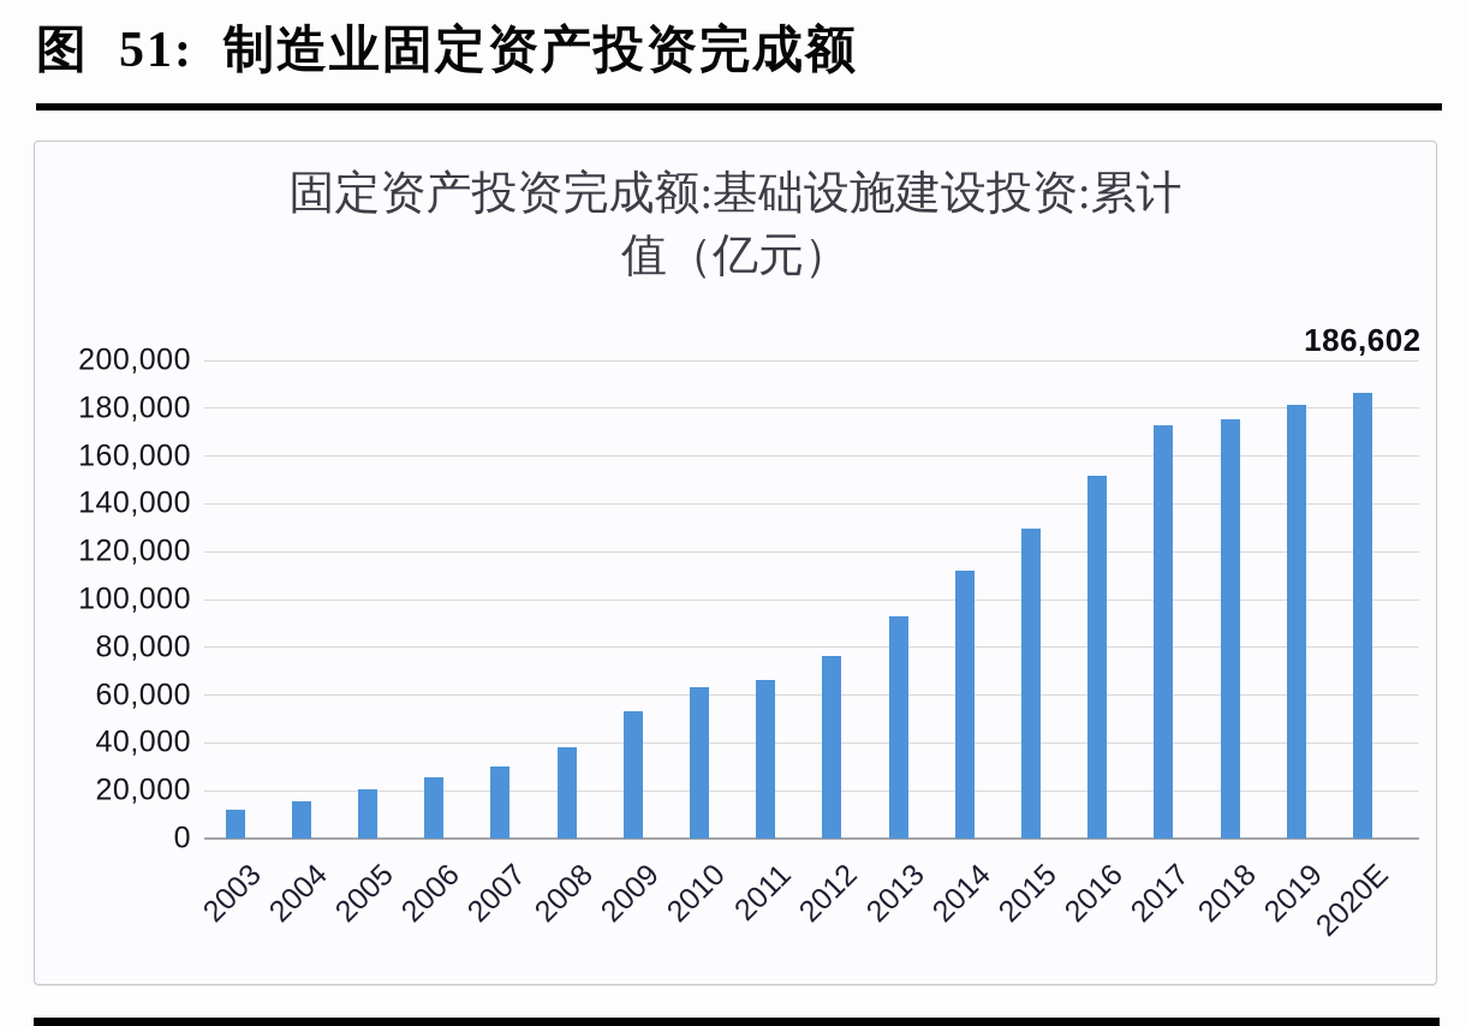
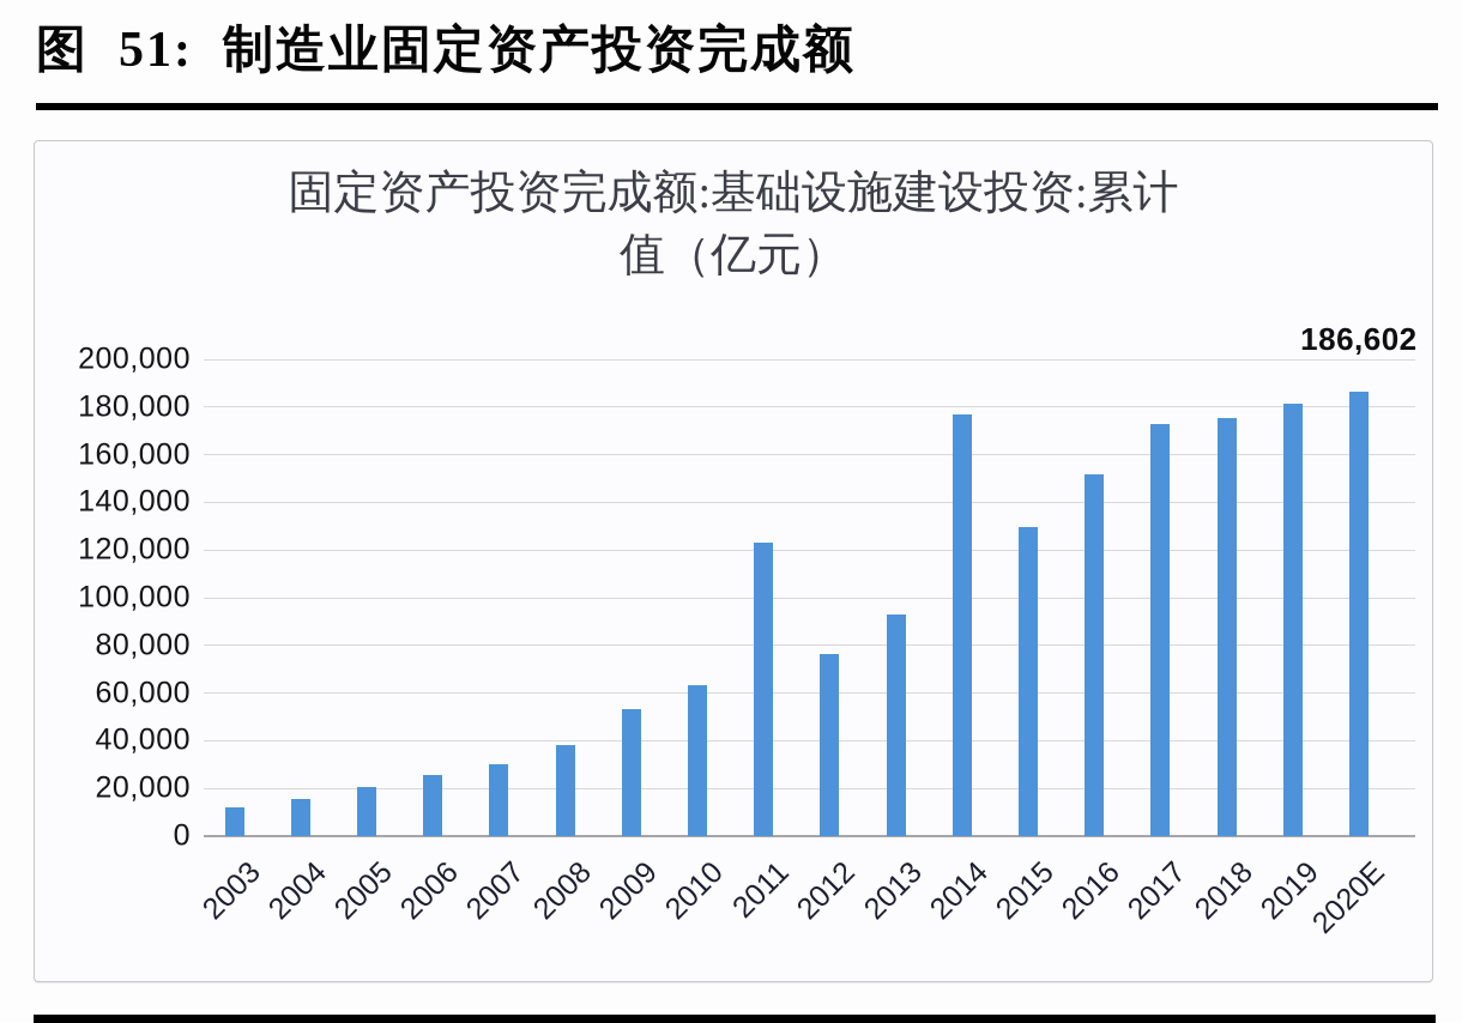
2011: 66000 -> 123000
2014: 112000 -> 177000
